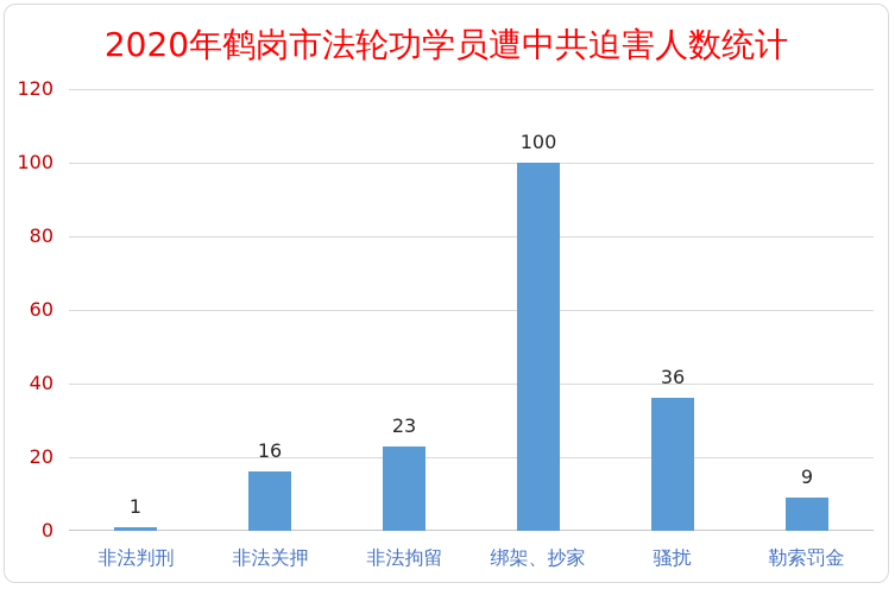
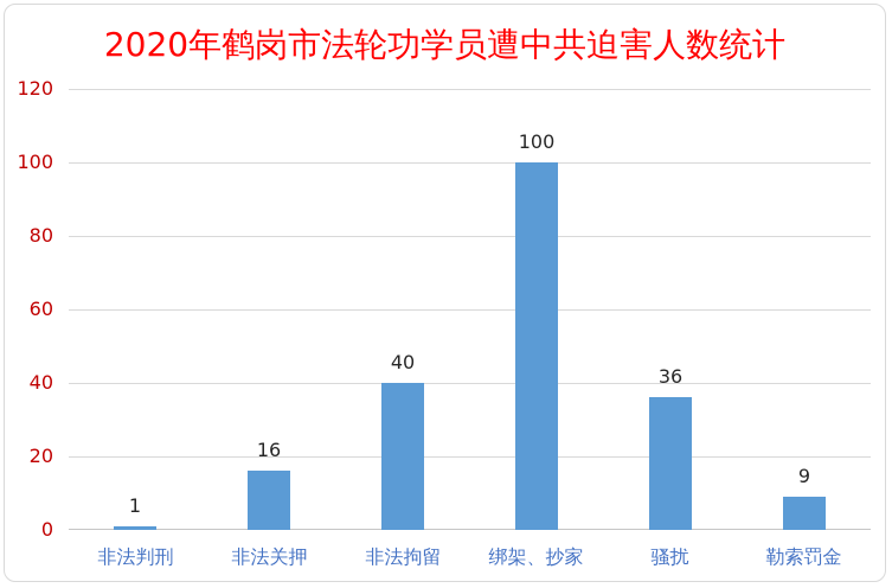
非法拘留: 23 -> 40
